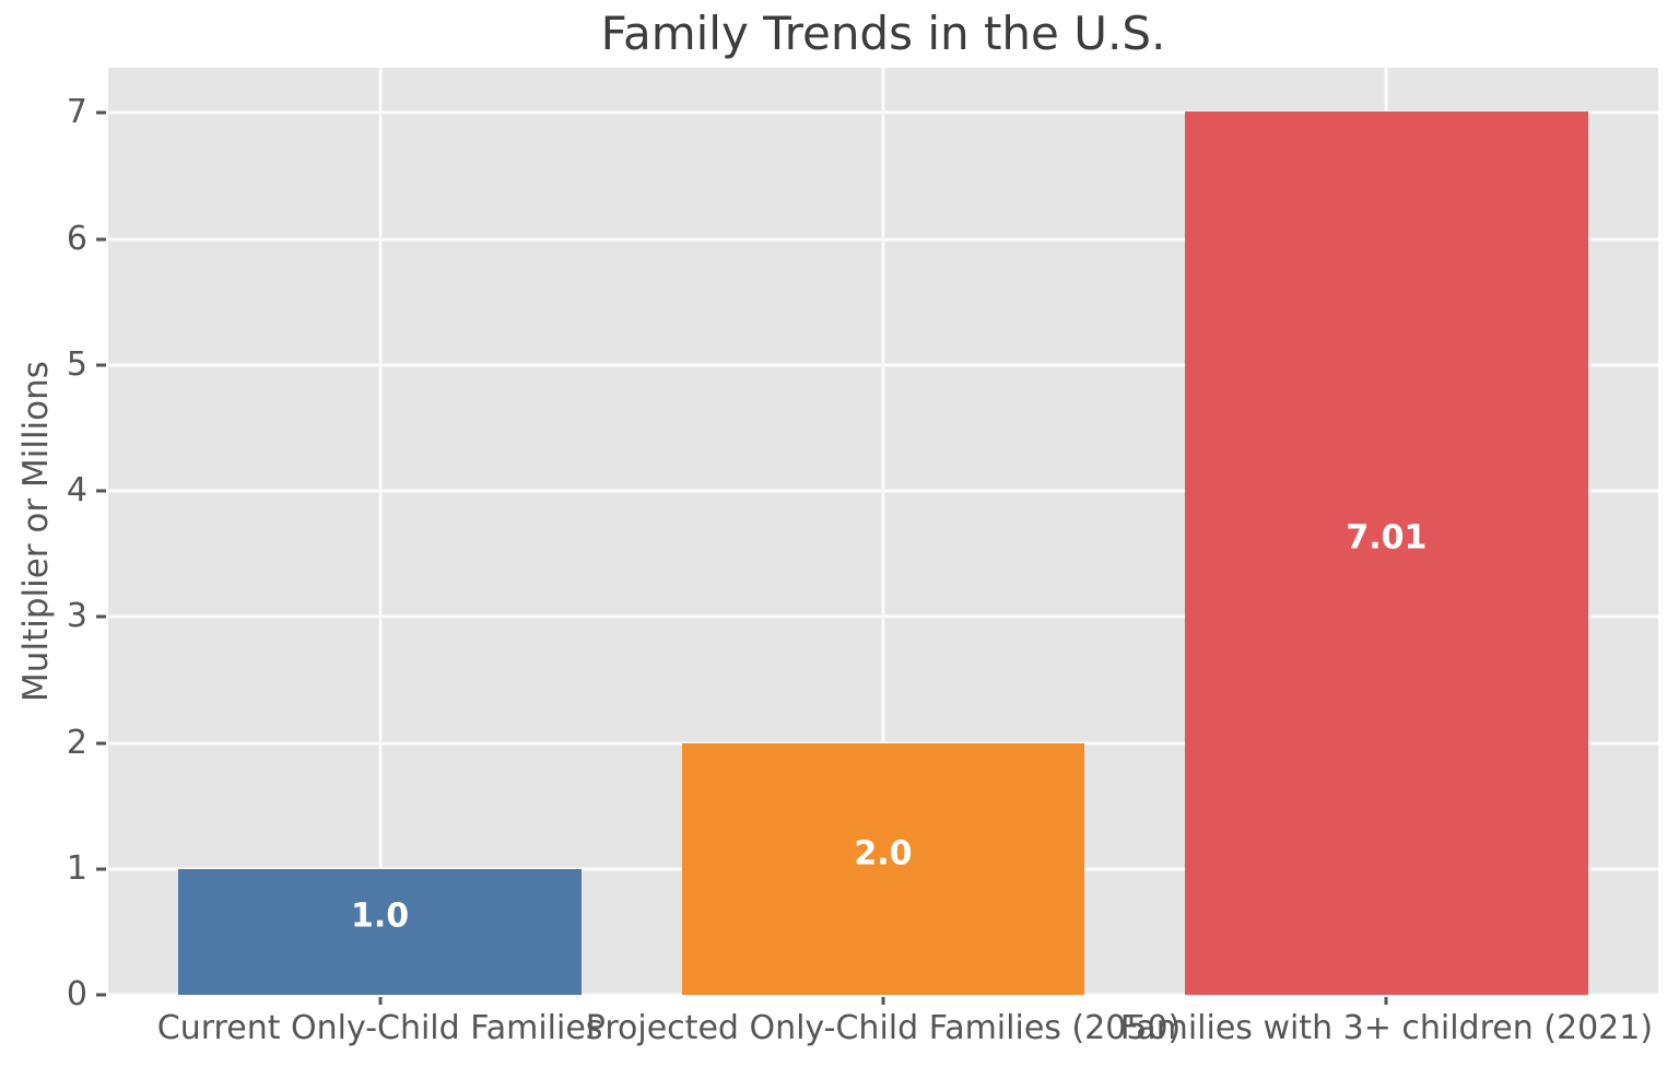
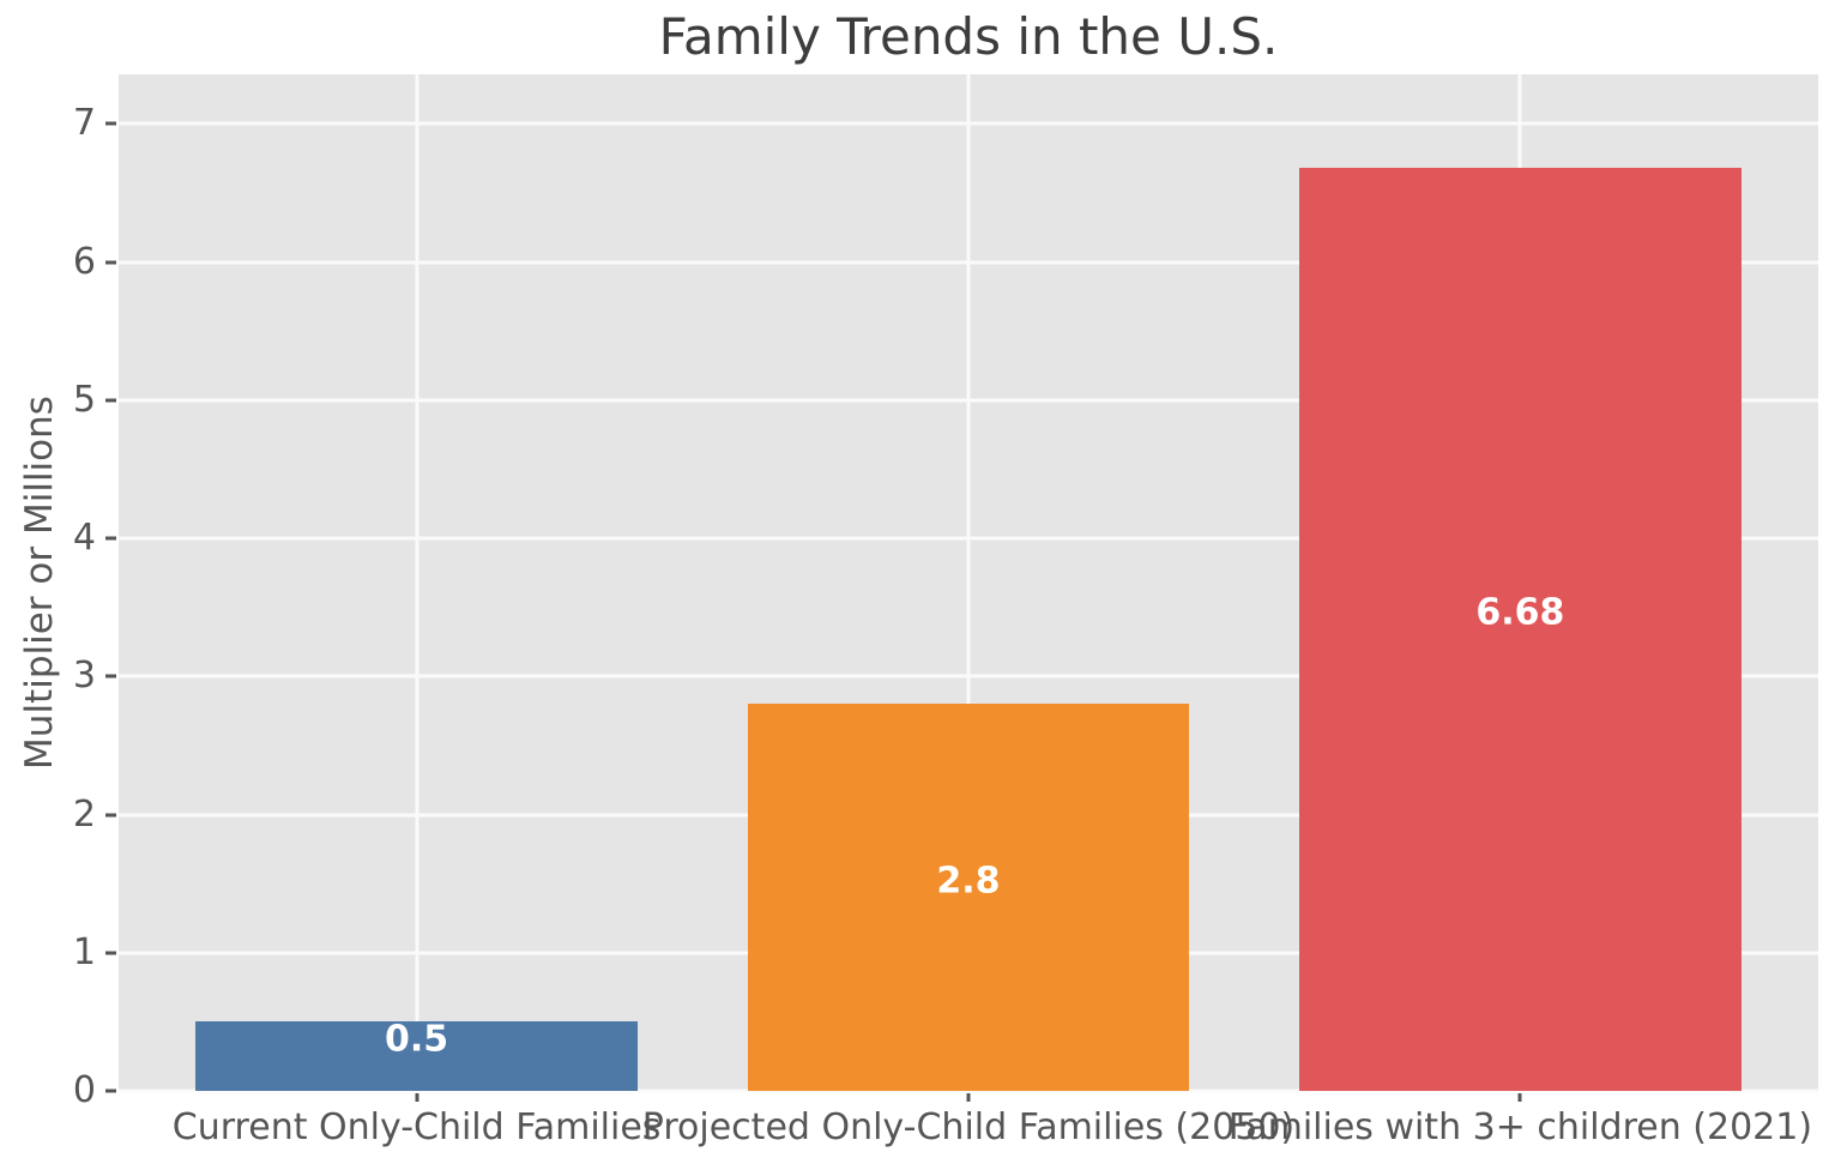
Current Only-Child Families: 1.0 -> 0.5
Projected Only-Child Families (2050): 2.0 -> 2.8
Families with 3+ children (2021): 7.01 -> 6.68
